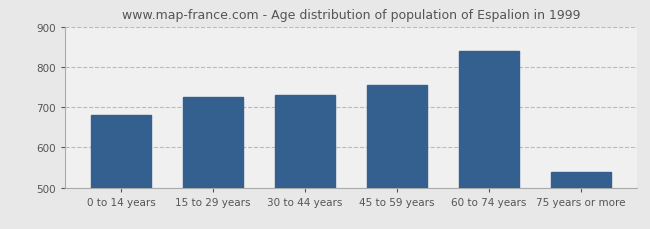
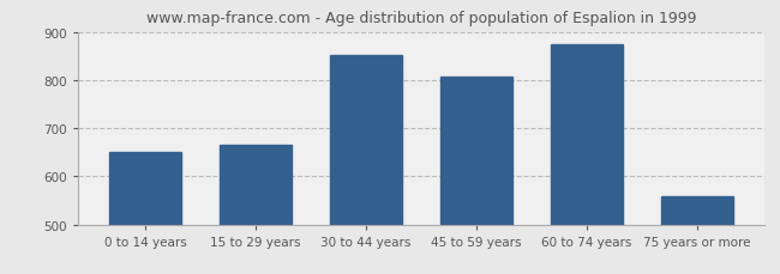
0 to 14 years: 680 -> 650
15 to 29 years: 725 -> 665
30 to 44 years: 730 -> 853
45 to 59 years: 755 -> 807
60 to 74 years: 840 -> 873
75 years or more: 540 -> 558
